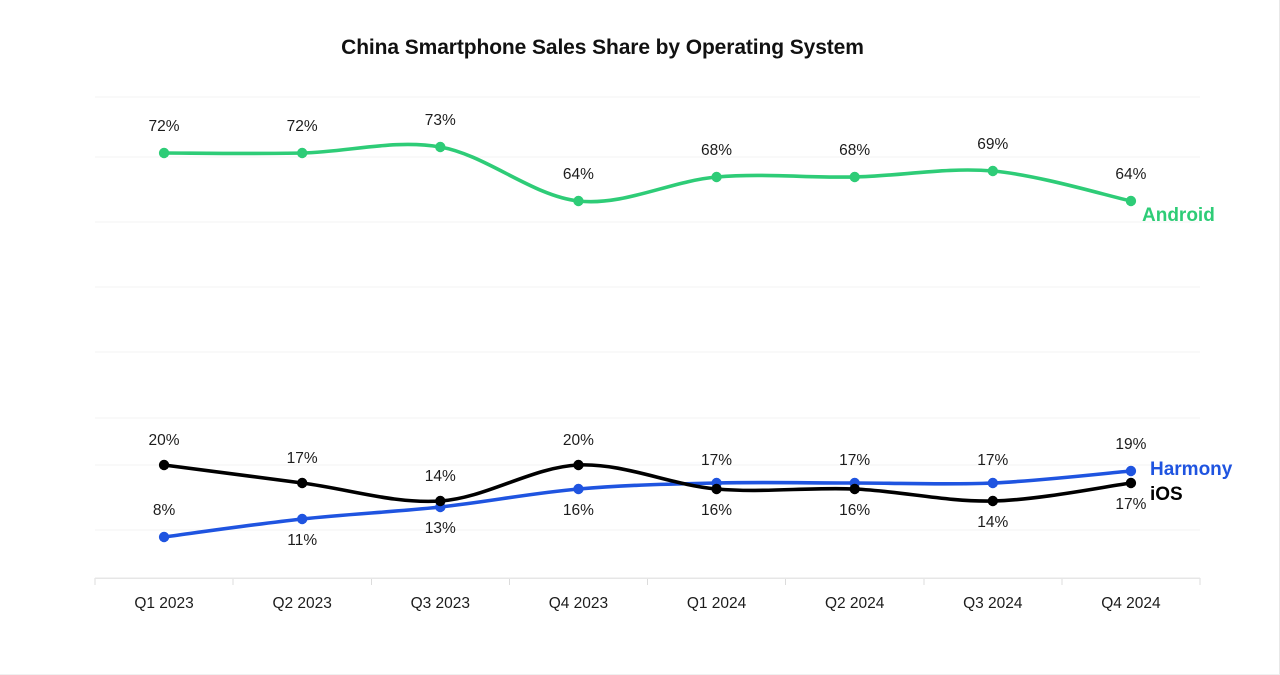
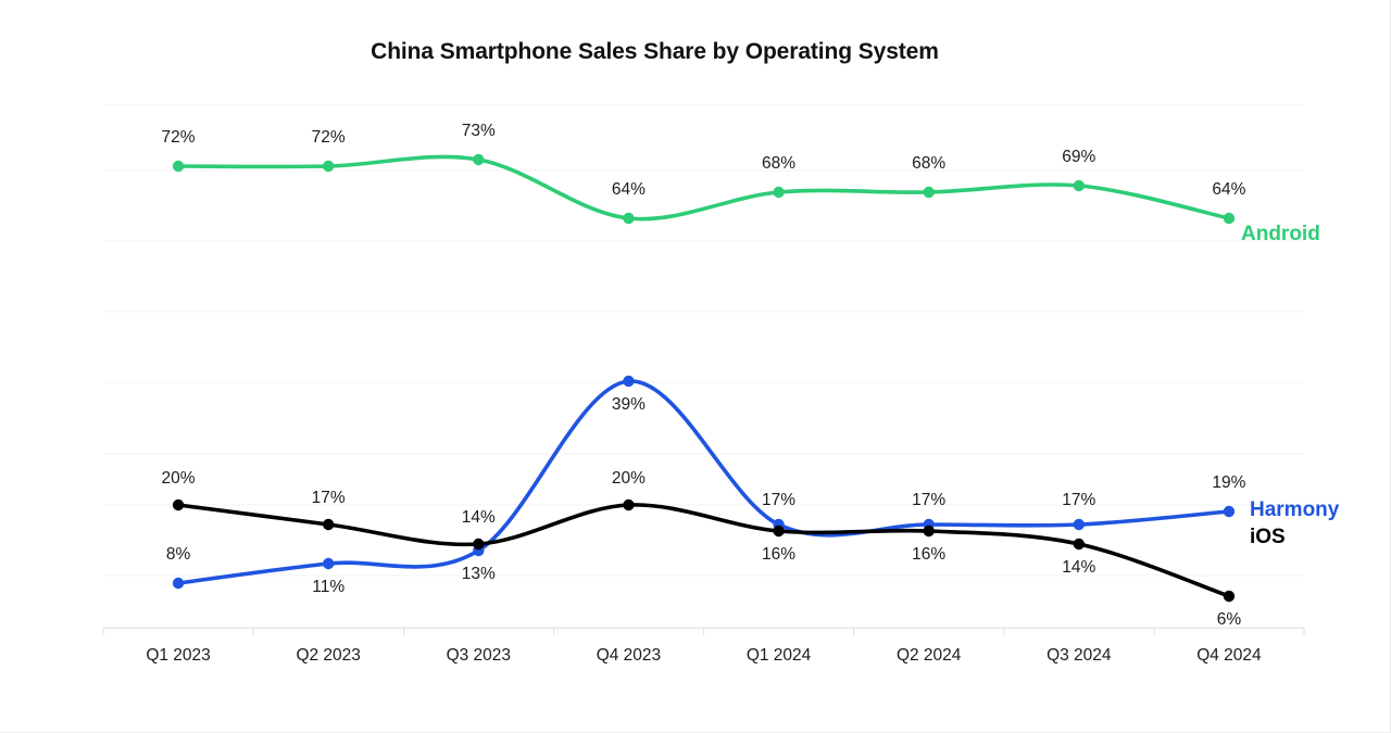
Harmony/Q4 2023: 16% -> 39%
iOS/Q4 2024: 17% -> 6%
